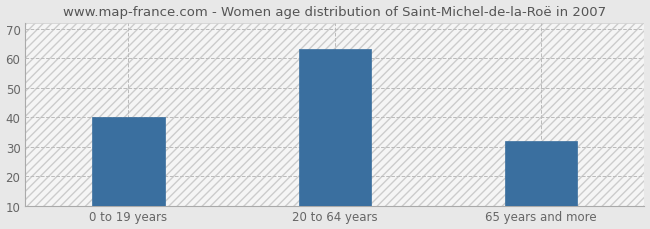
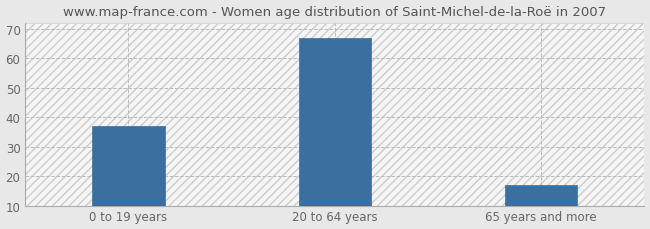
0 to 19 years: 40 -> 37
20 to 64 years: 63 -> 67
65 years and more: 32 -> 17
